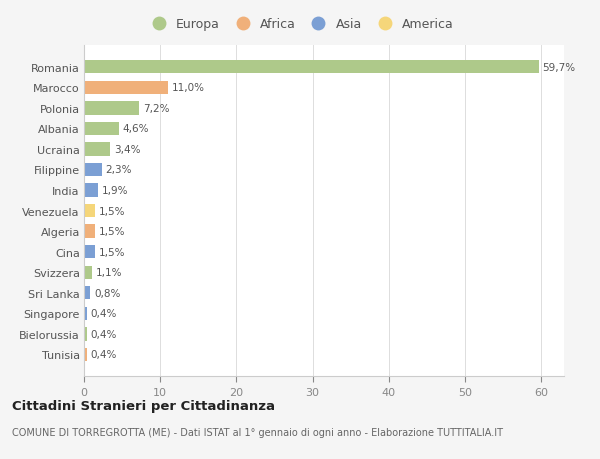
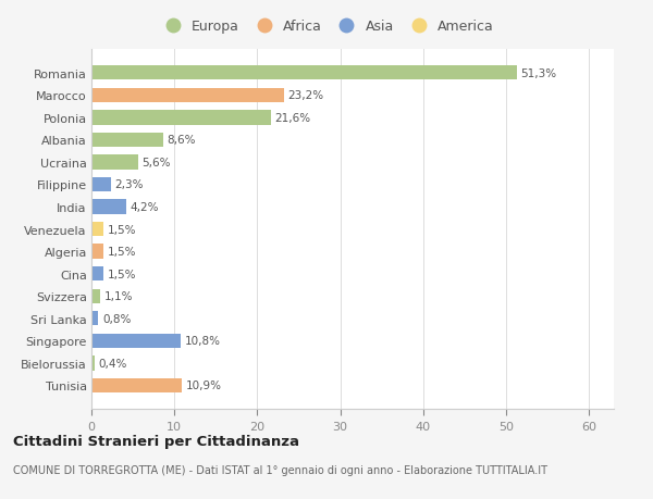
Romania: 59,7% -> 51,3%
Marocco: 11,0% -> 23,2%
Polonia: 7,2% -> 21,6%
Albania: 4,6% -> 8,6%
Ucraina: 3,4% -> 5,6%
India: 1,9% -> 4,2%
Singapore: 0,4% -> 10,8%
Tunisia: 0,4% -> 10,9%
